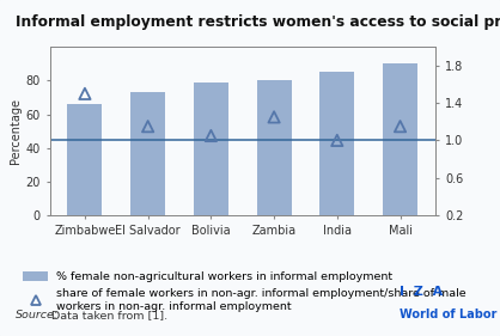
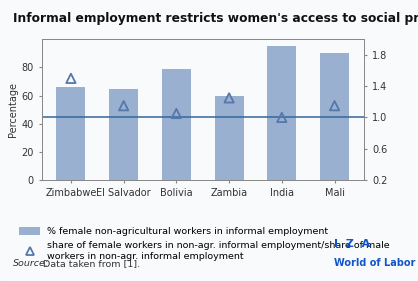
% female non-agricultural workers in informal employment/El Salvador: 73 -> 65
% female non-agricultural workers in informal employment/Zambia: 80 -> 60
% female non-agricultural workers in informal employment/India: 85 -> 95
